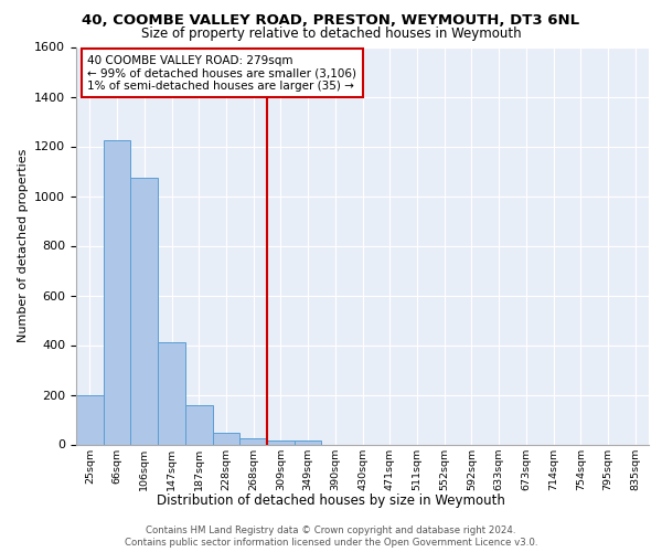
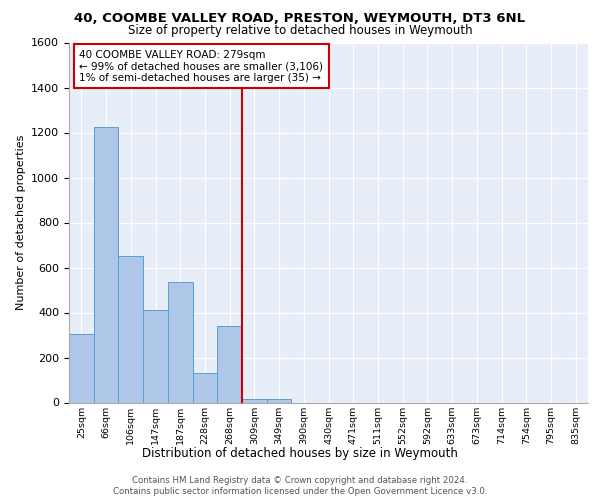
25sqm: 200 -> 305
106sqm: 1075 -> 650
187sqm: 160 -> 535
228sqm: 45 -> 130
268sqm: 25 -> 340
